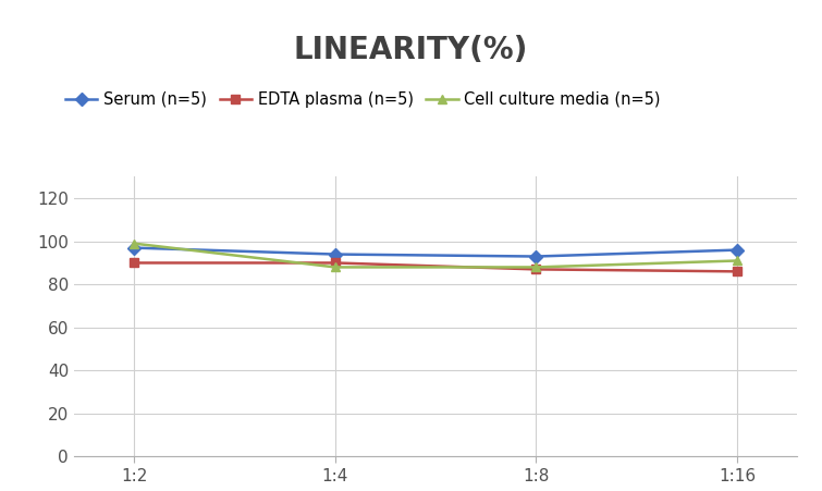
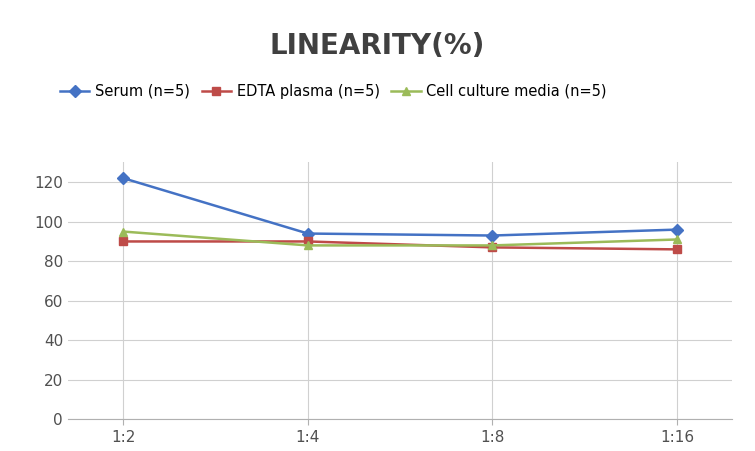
Serum (n=5)/1:2: 97 -> 122
Cell culture media (n=5)/1:2: 99 -> 95
